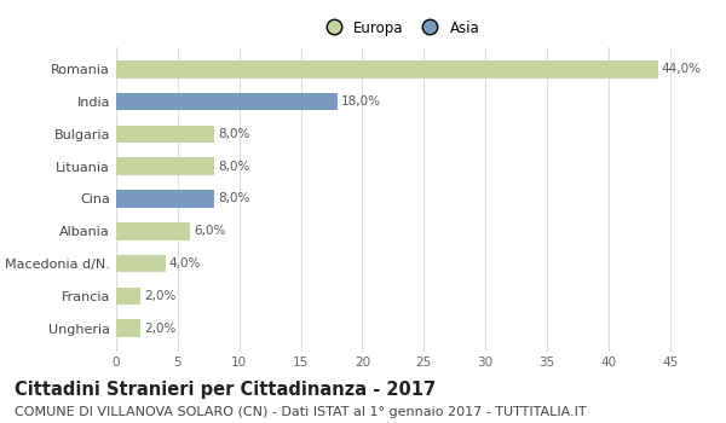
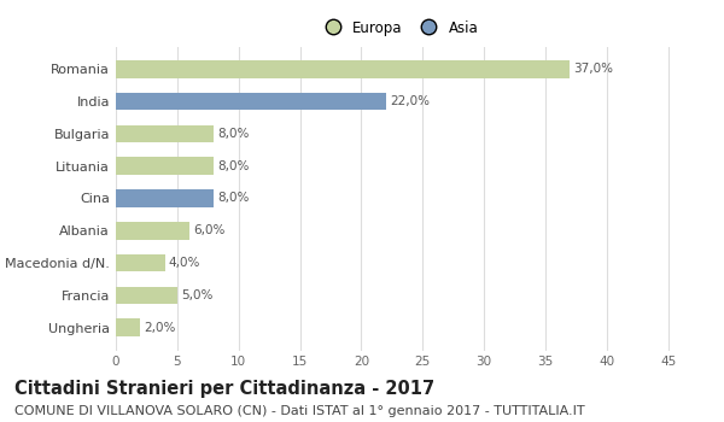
Romania: 44,0% -> 37,0%
India: 18,0% -> 22,0%
Francia: 2,0% -> 5,0%
